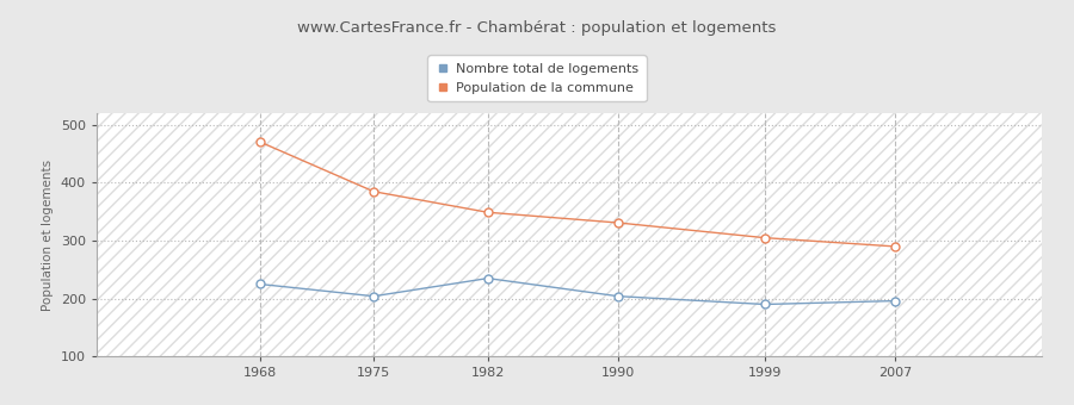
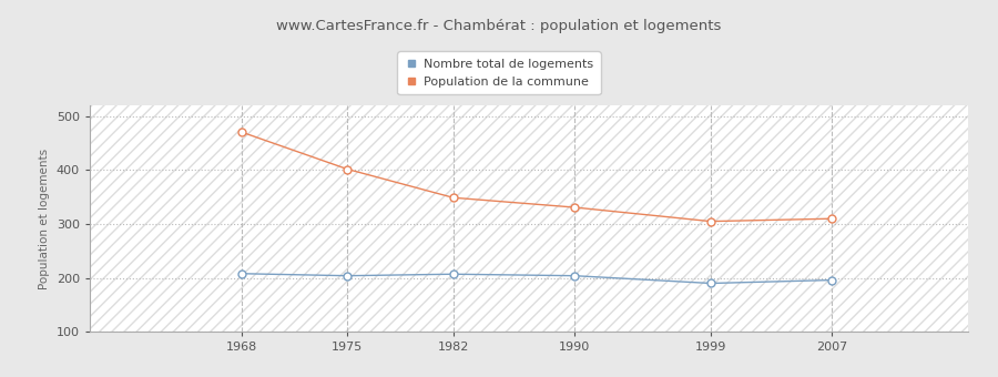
Nombre total de logements/1968: 225 -> 208
Population de la commune/1975: 385 -> 402
Nombre total de logements/1982: 235 -> 207
Population de la commune/2007: 290 -> 310
